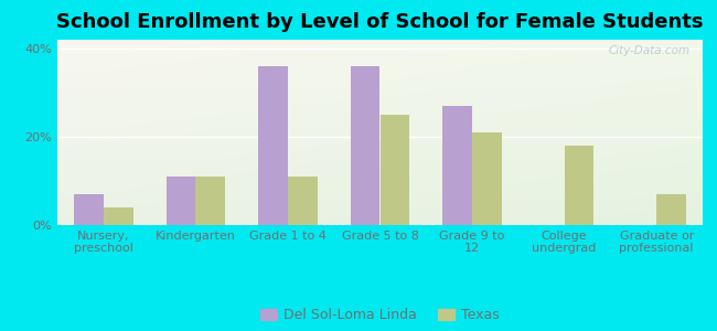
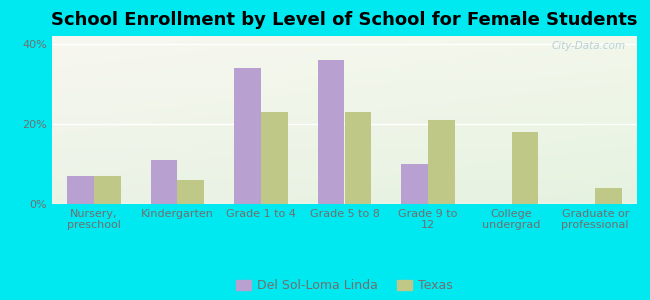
Texas/Nursery, preschool: 4% -> 7%
Texas/Kindergarten: 11% -> 6%
Del Sol-Loma Linda/Grade 1 to 4: 36% -> 34%
Texas/Grade 1 to 4: 11% -> 23%
Texas/Grade 5 to 8: 25% -> 23%
Del Sol-Loma Linda/Grade 9 to 12: 27% -> 10%
Texas/Graduate or professional: 7% -> 4%
